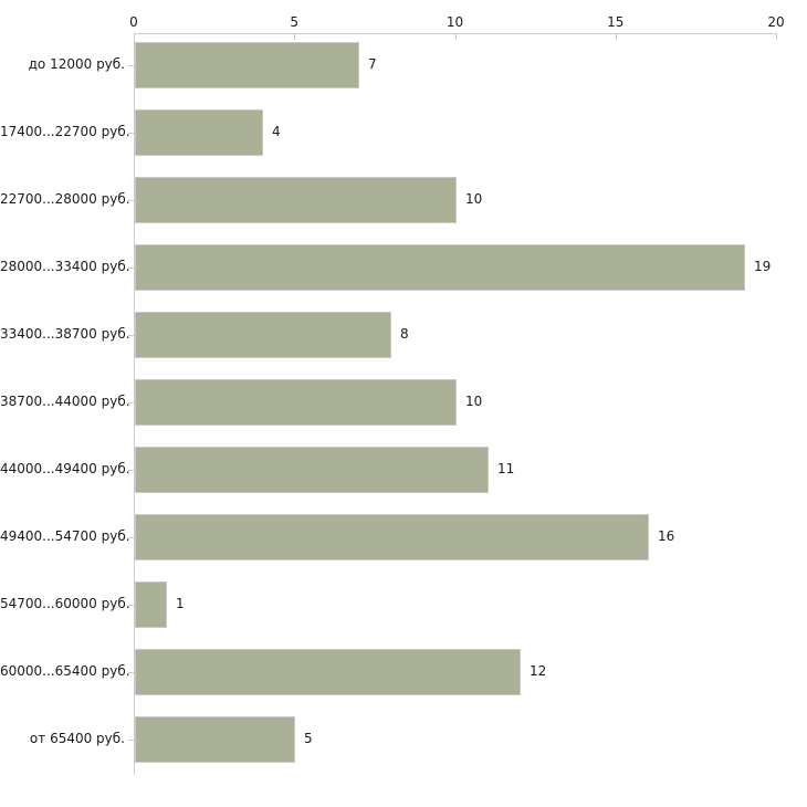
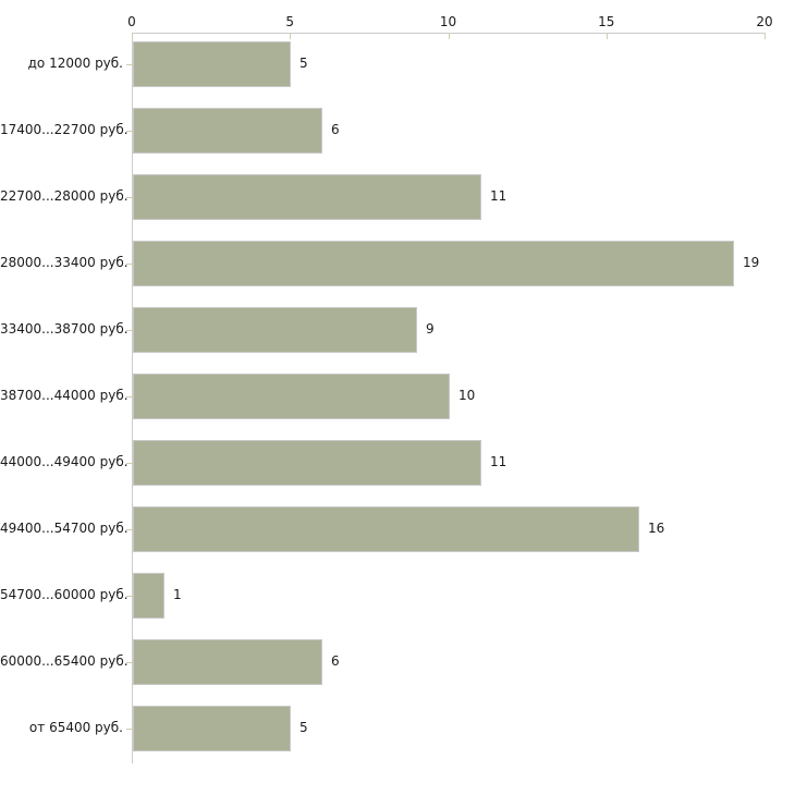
до 12000 руб.: 7 -> 5
17400...22700 руб.: 4 -> 6
22700...28000 руб.: 10 -> 11
33400...38700 руб.: 8 -> 9
60000...65400 руб.: 12 -> 6
